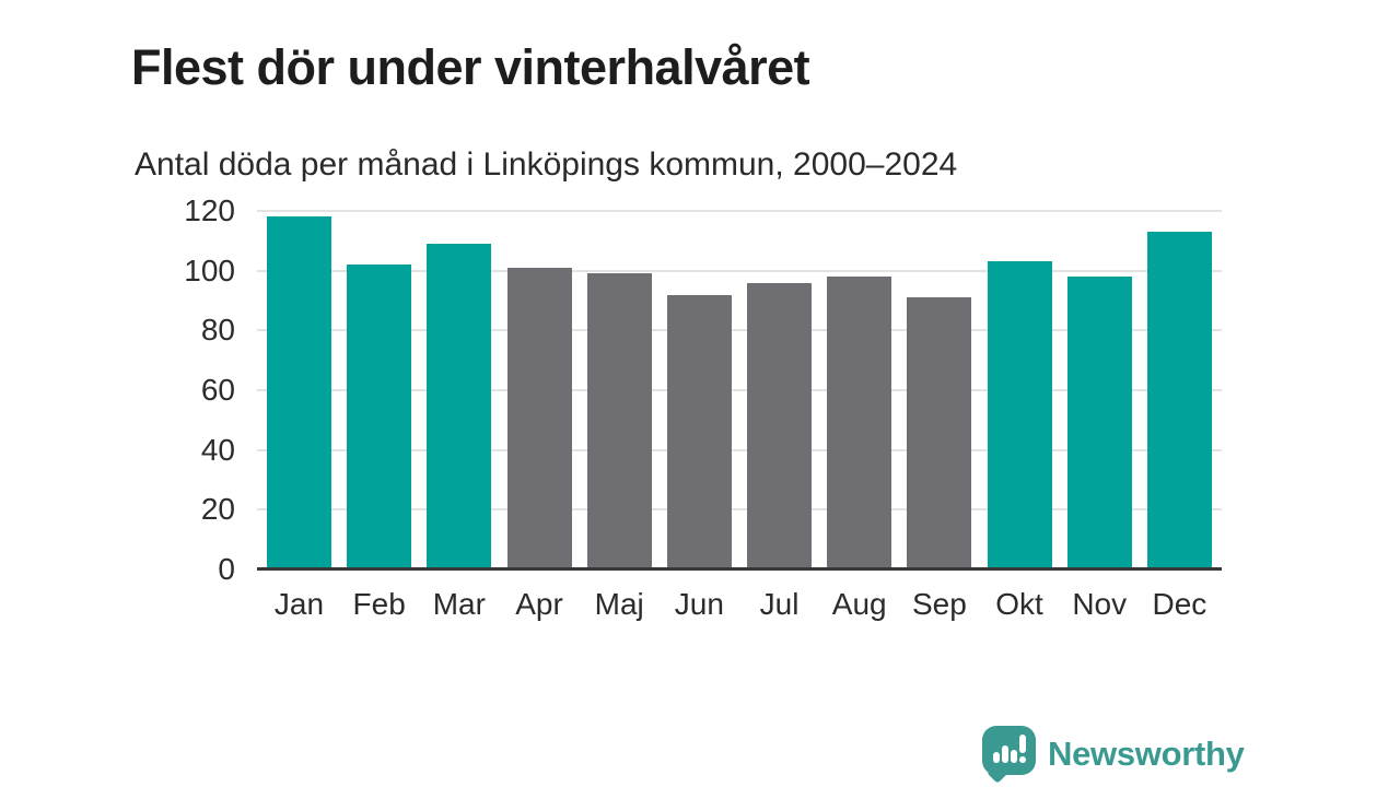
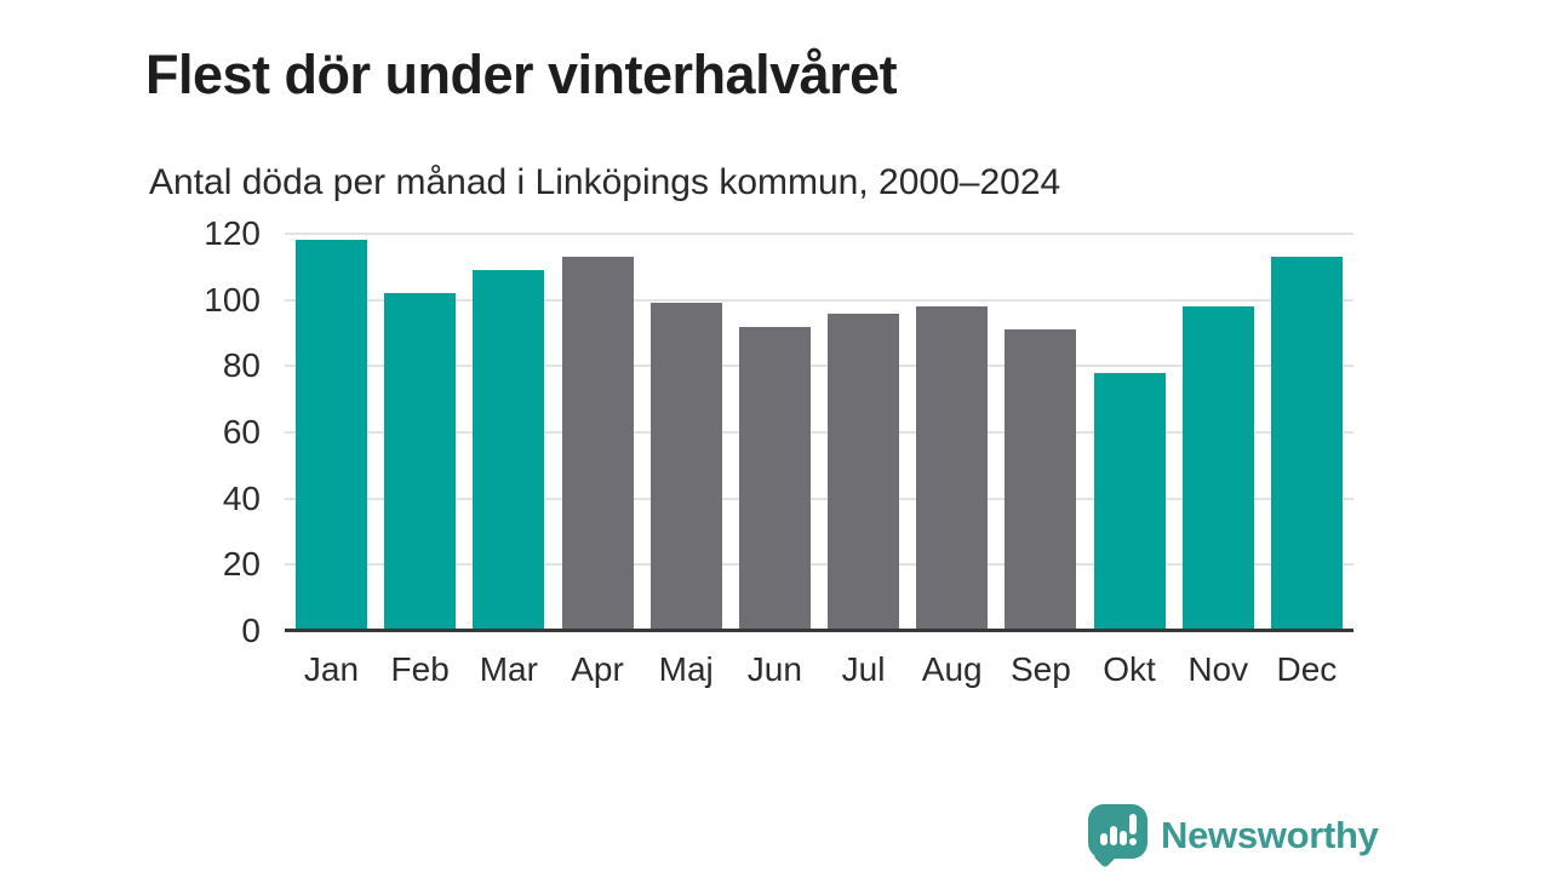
Apr: 101 -> 113
Okt: 103 -> 78
